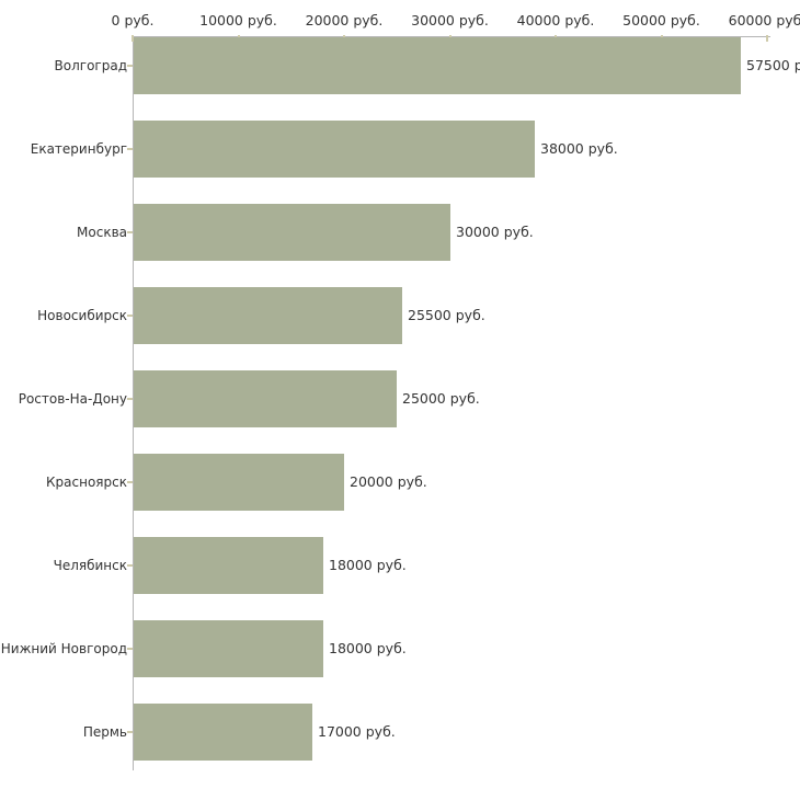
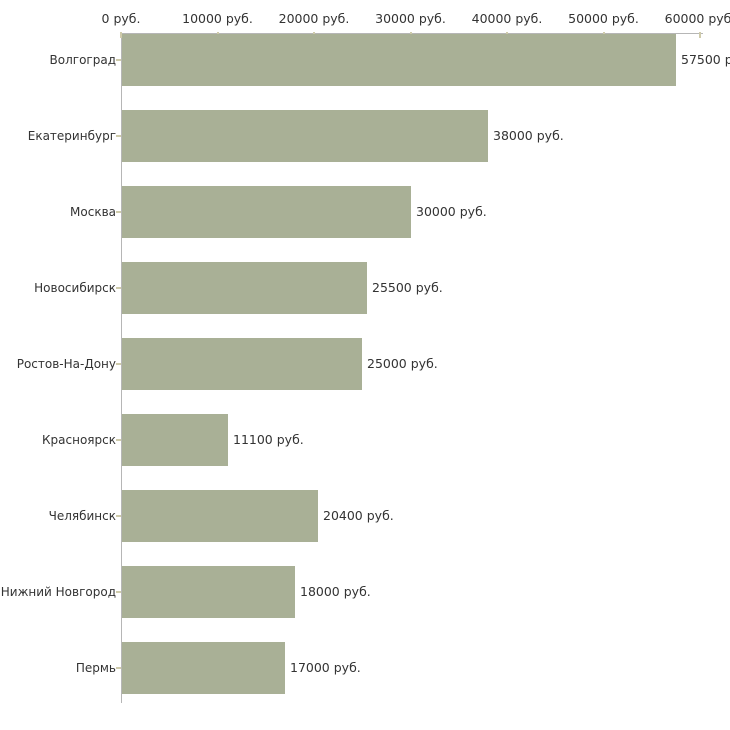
Красноярск: 20000 -> 11100
Челябинск: 18000 -> 20400
